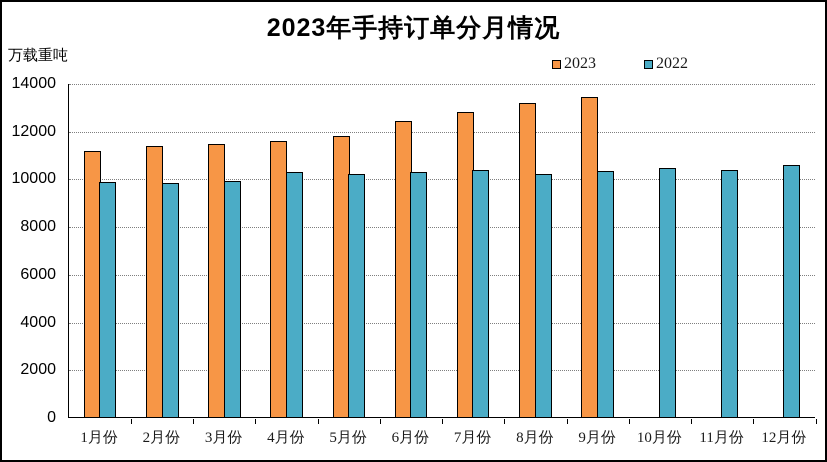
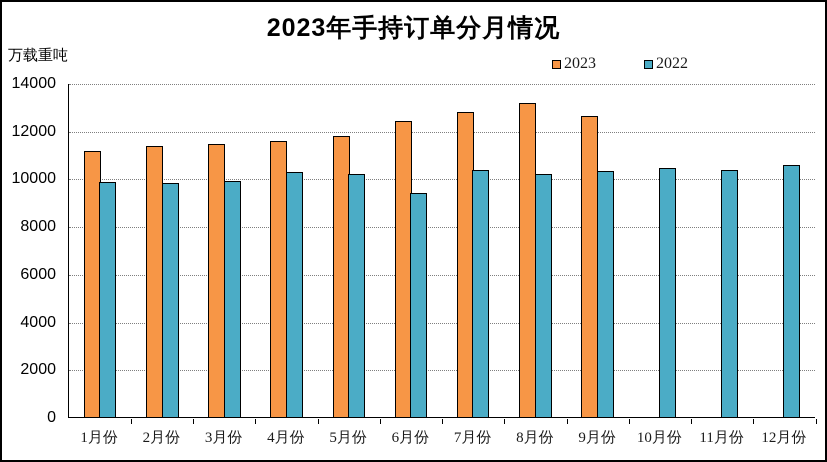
2022/6月份: 10200 -> 9400
2023/9月份: 13400 -> 12600
